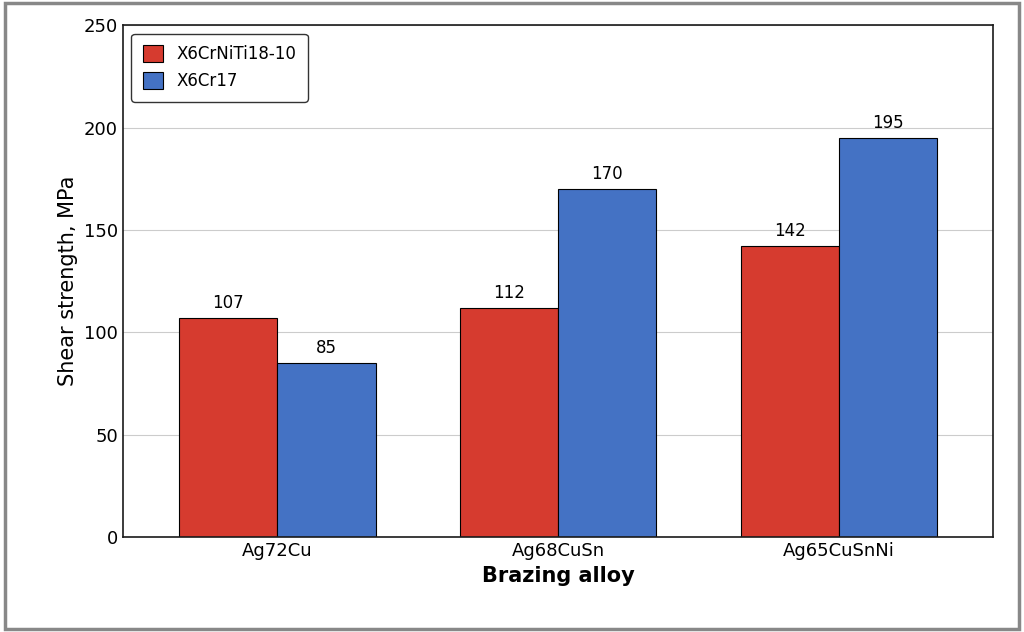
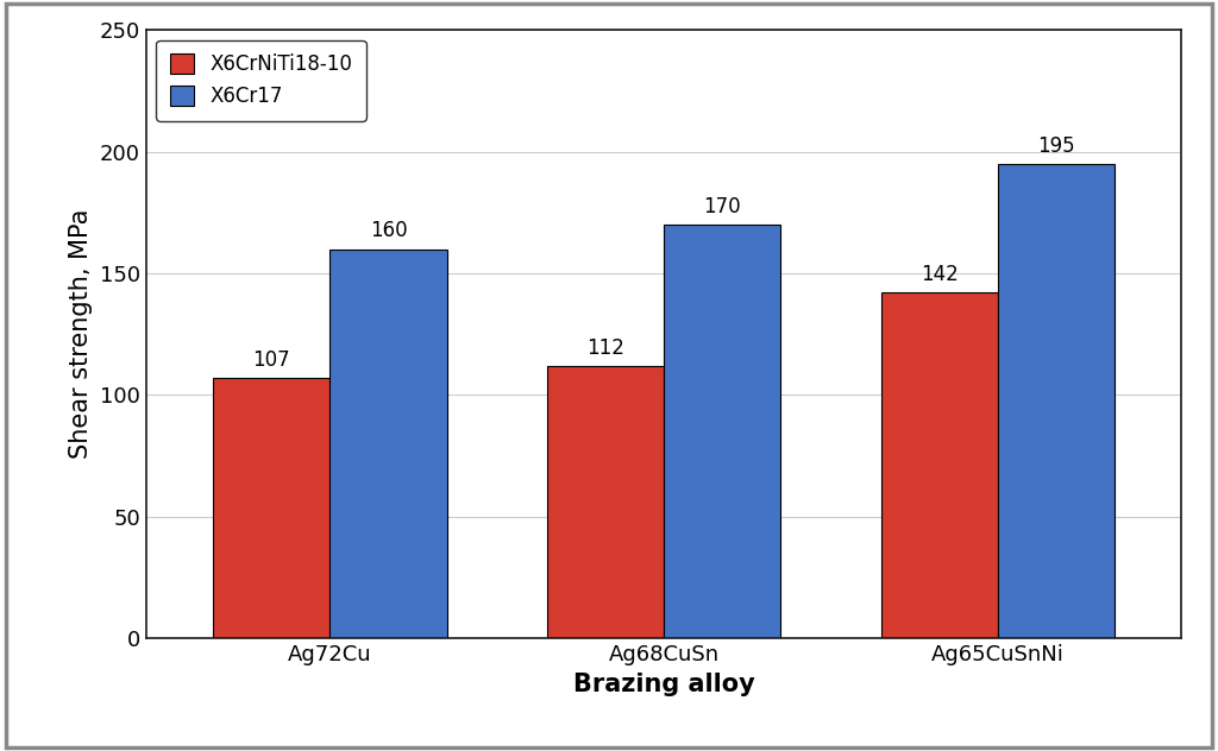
X6Cr17/Ag72Cu: 85 -> 160
